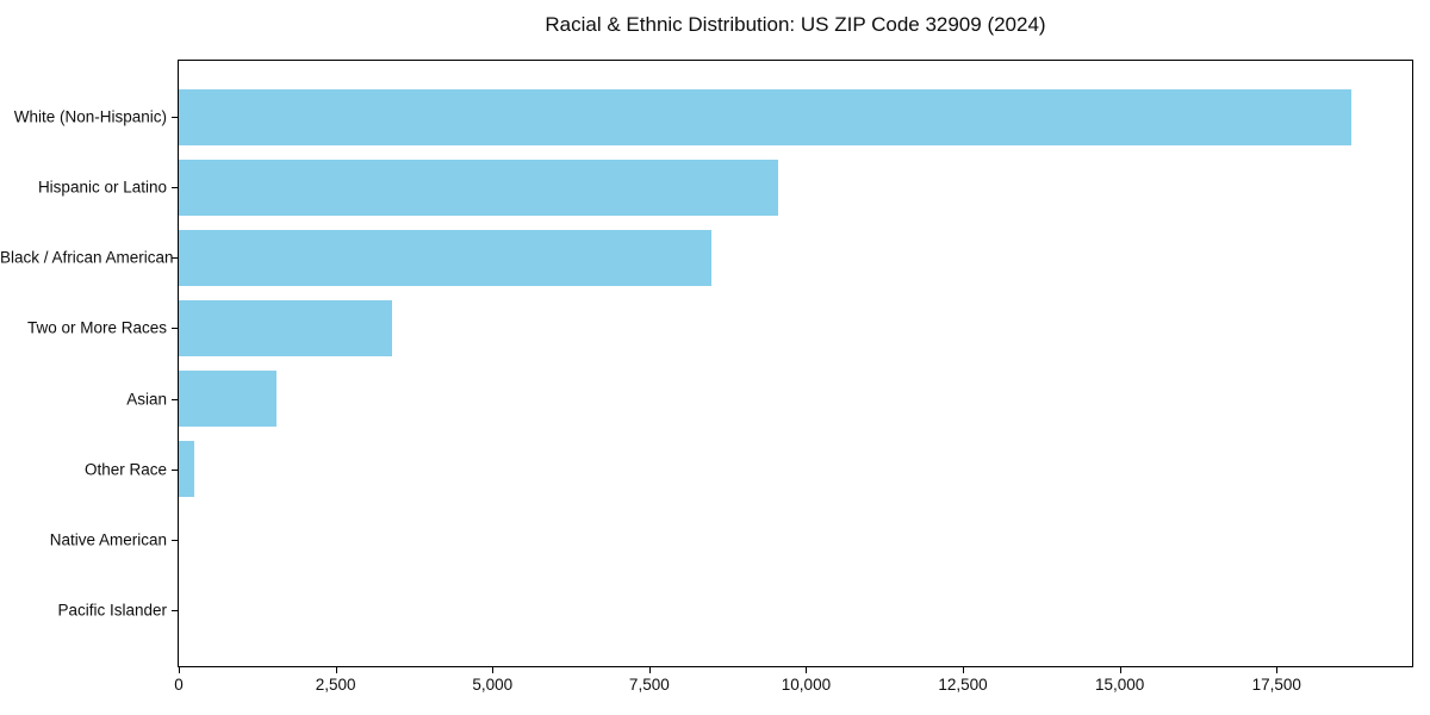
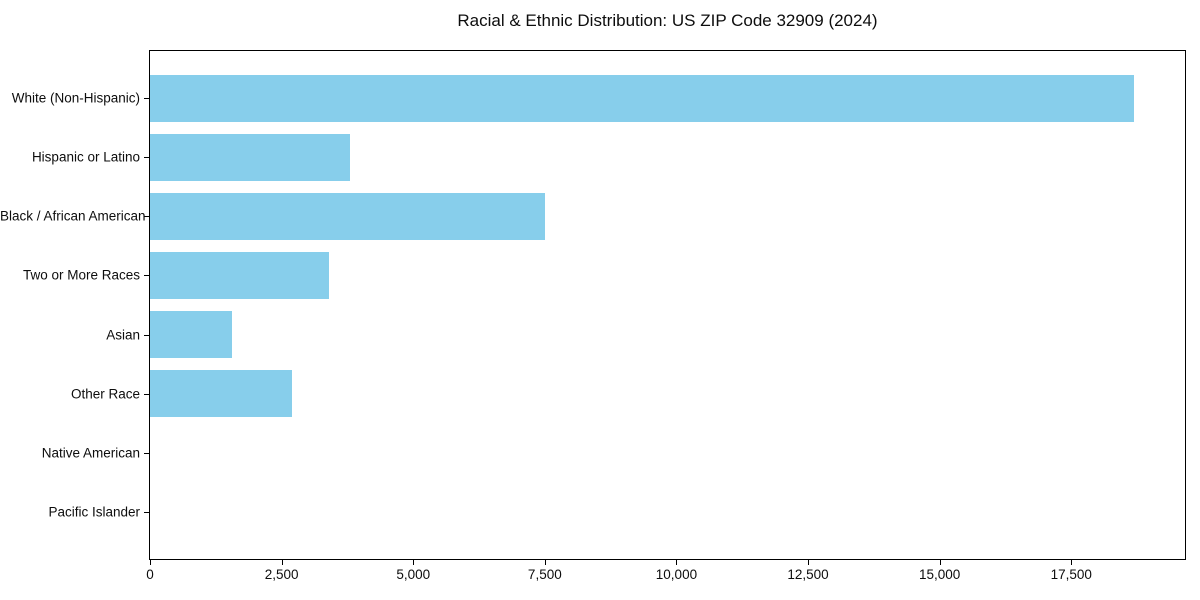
Hispanic or Latino: 9600 -> 3800
Black / African American: 8500 -> 7500
Other Race: 200 -> 2700
